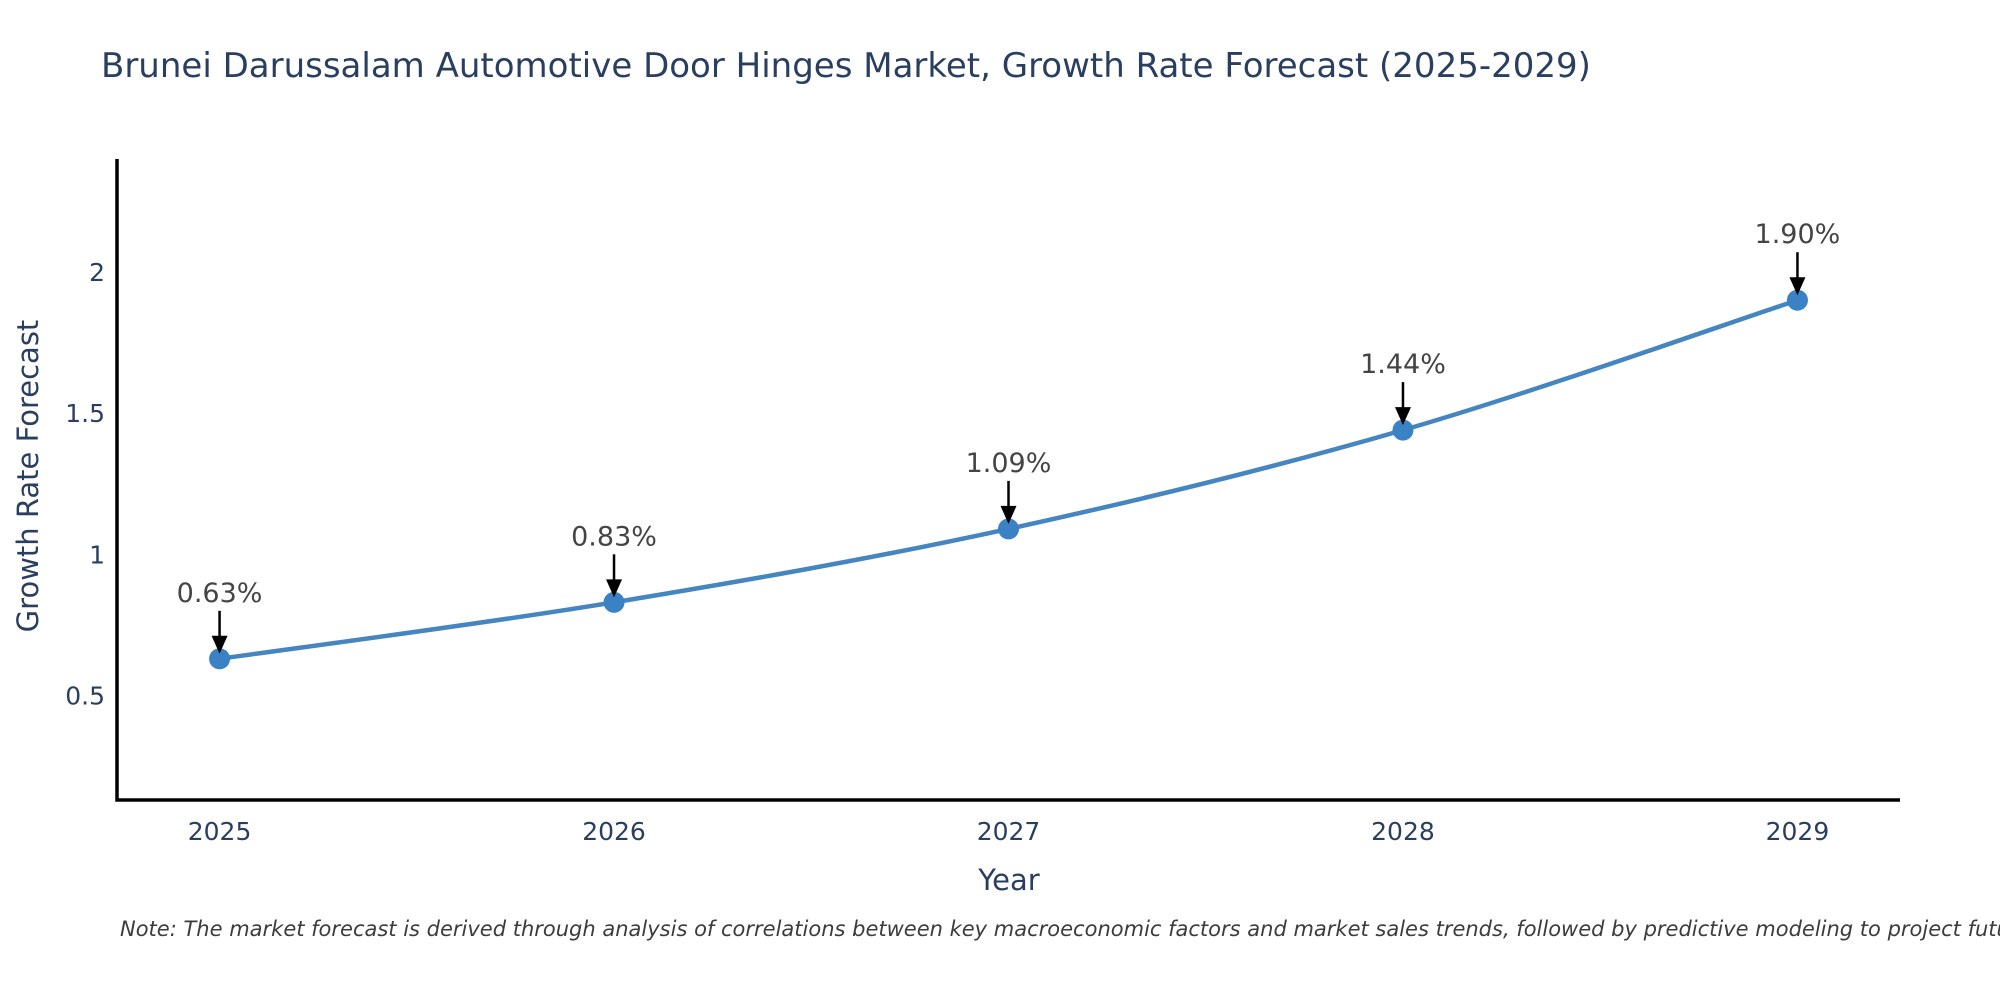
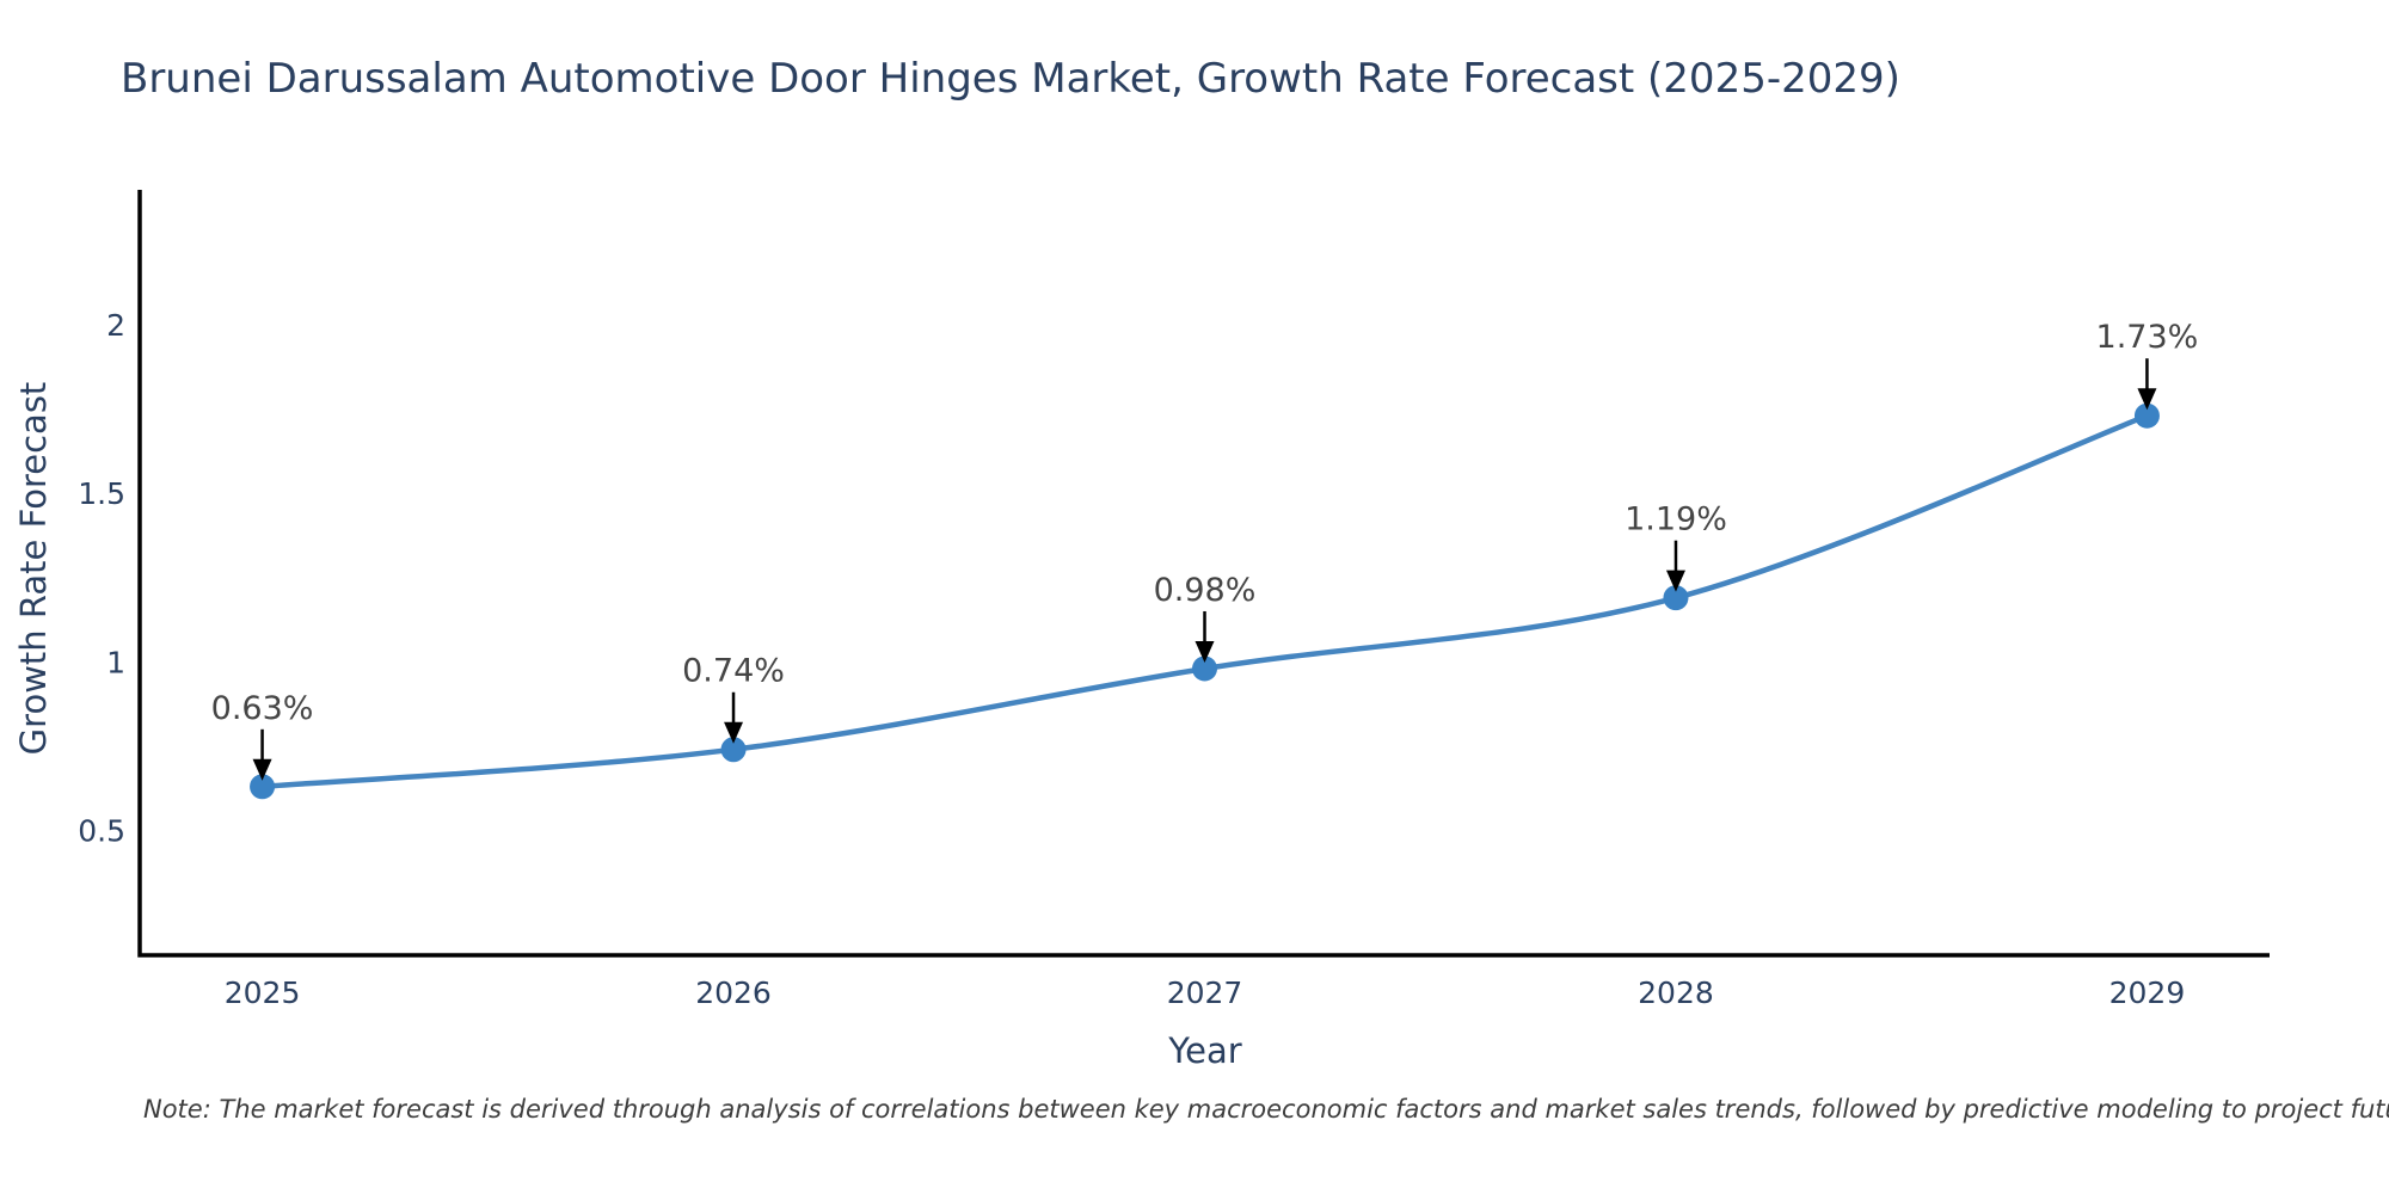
2026: 0.83% -> 0.74%
2027: 1.09% -> 0.98%
2028: 1.44% -> 1.19%
2029: 1.90% -> 1.73%
